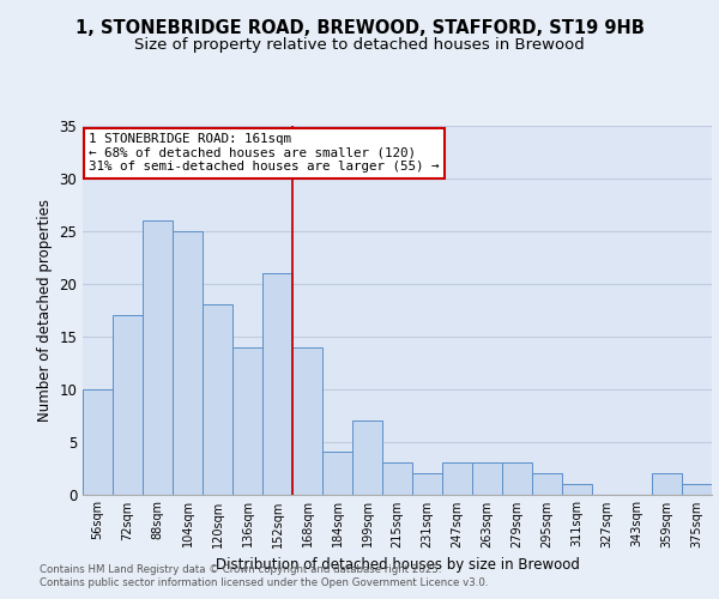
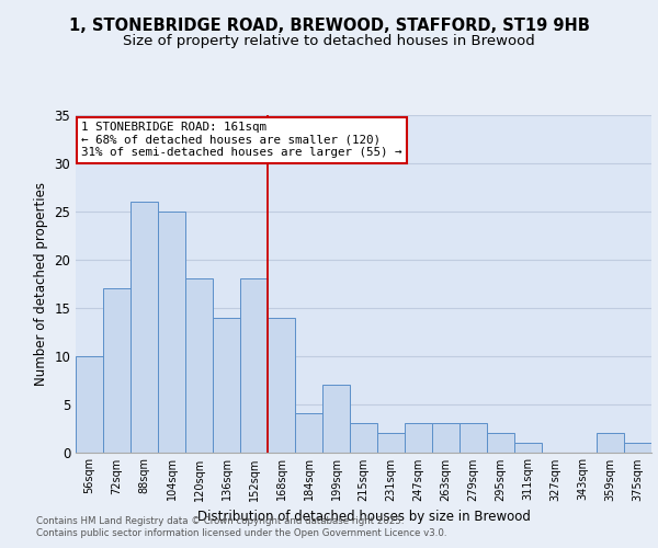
152sqm: 21 -> 18
